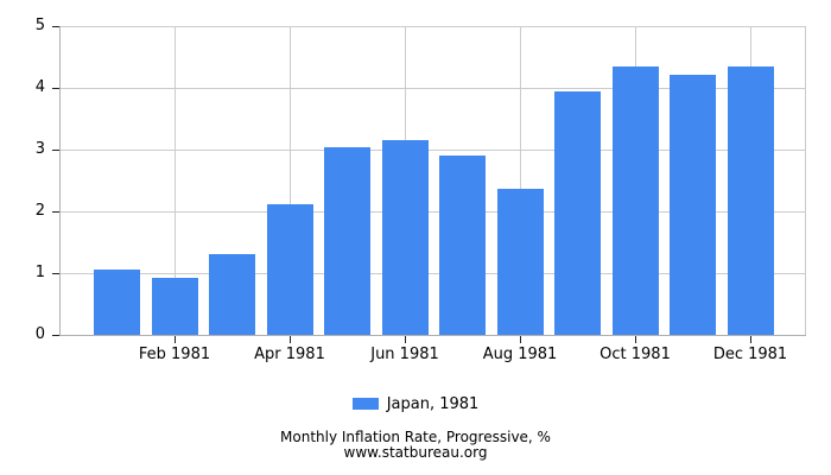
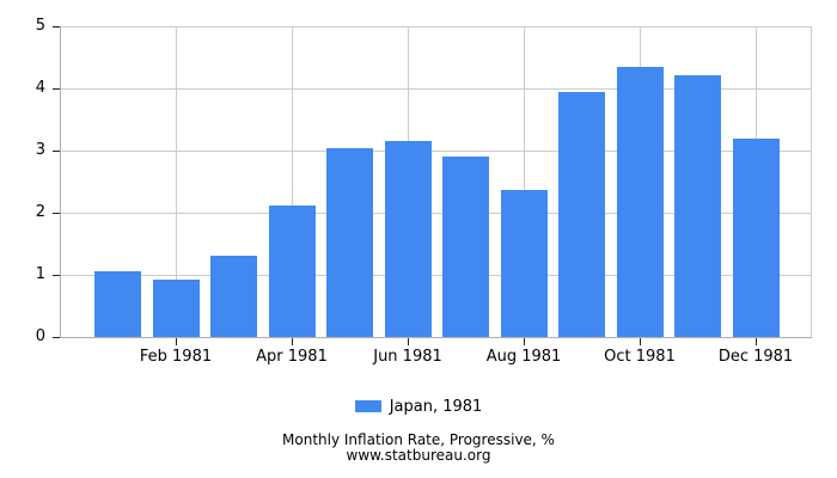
Dec 1981: 4.3 -> 3.2
